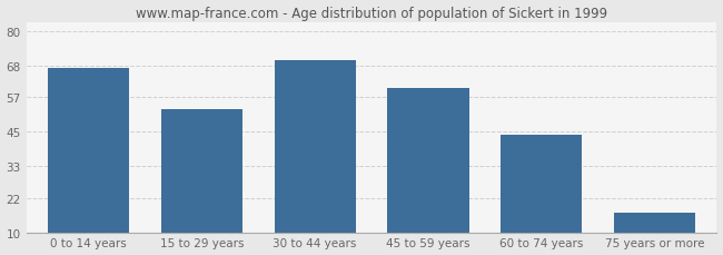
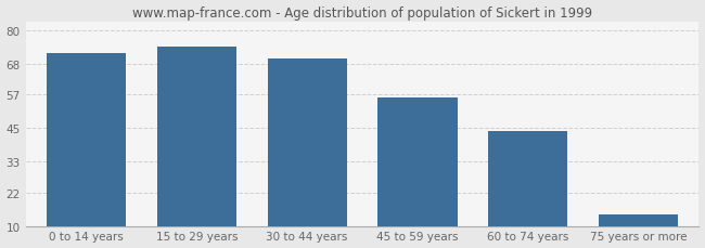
0 to 14 years: 67 -> 72
15 to 29 years: 53 -> 74
45 to 59 years: 60 -> 56
75 years or more: 17 -> 14
